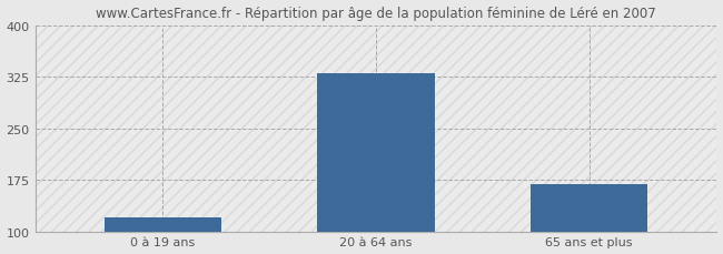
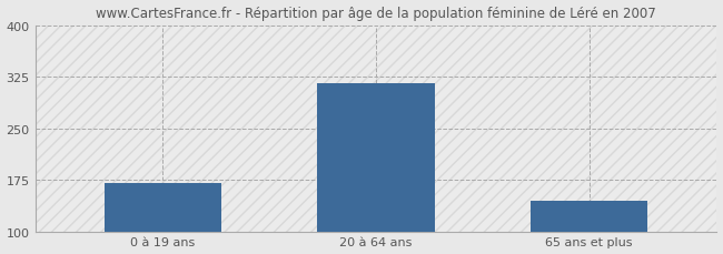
0 à 19 ans: 120 -> 170
20 à 64 ans: 330 -> 316
65 ans et plus: 168 -> 144
